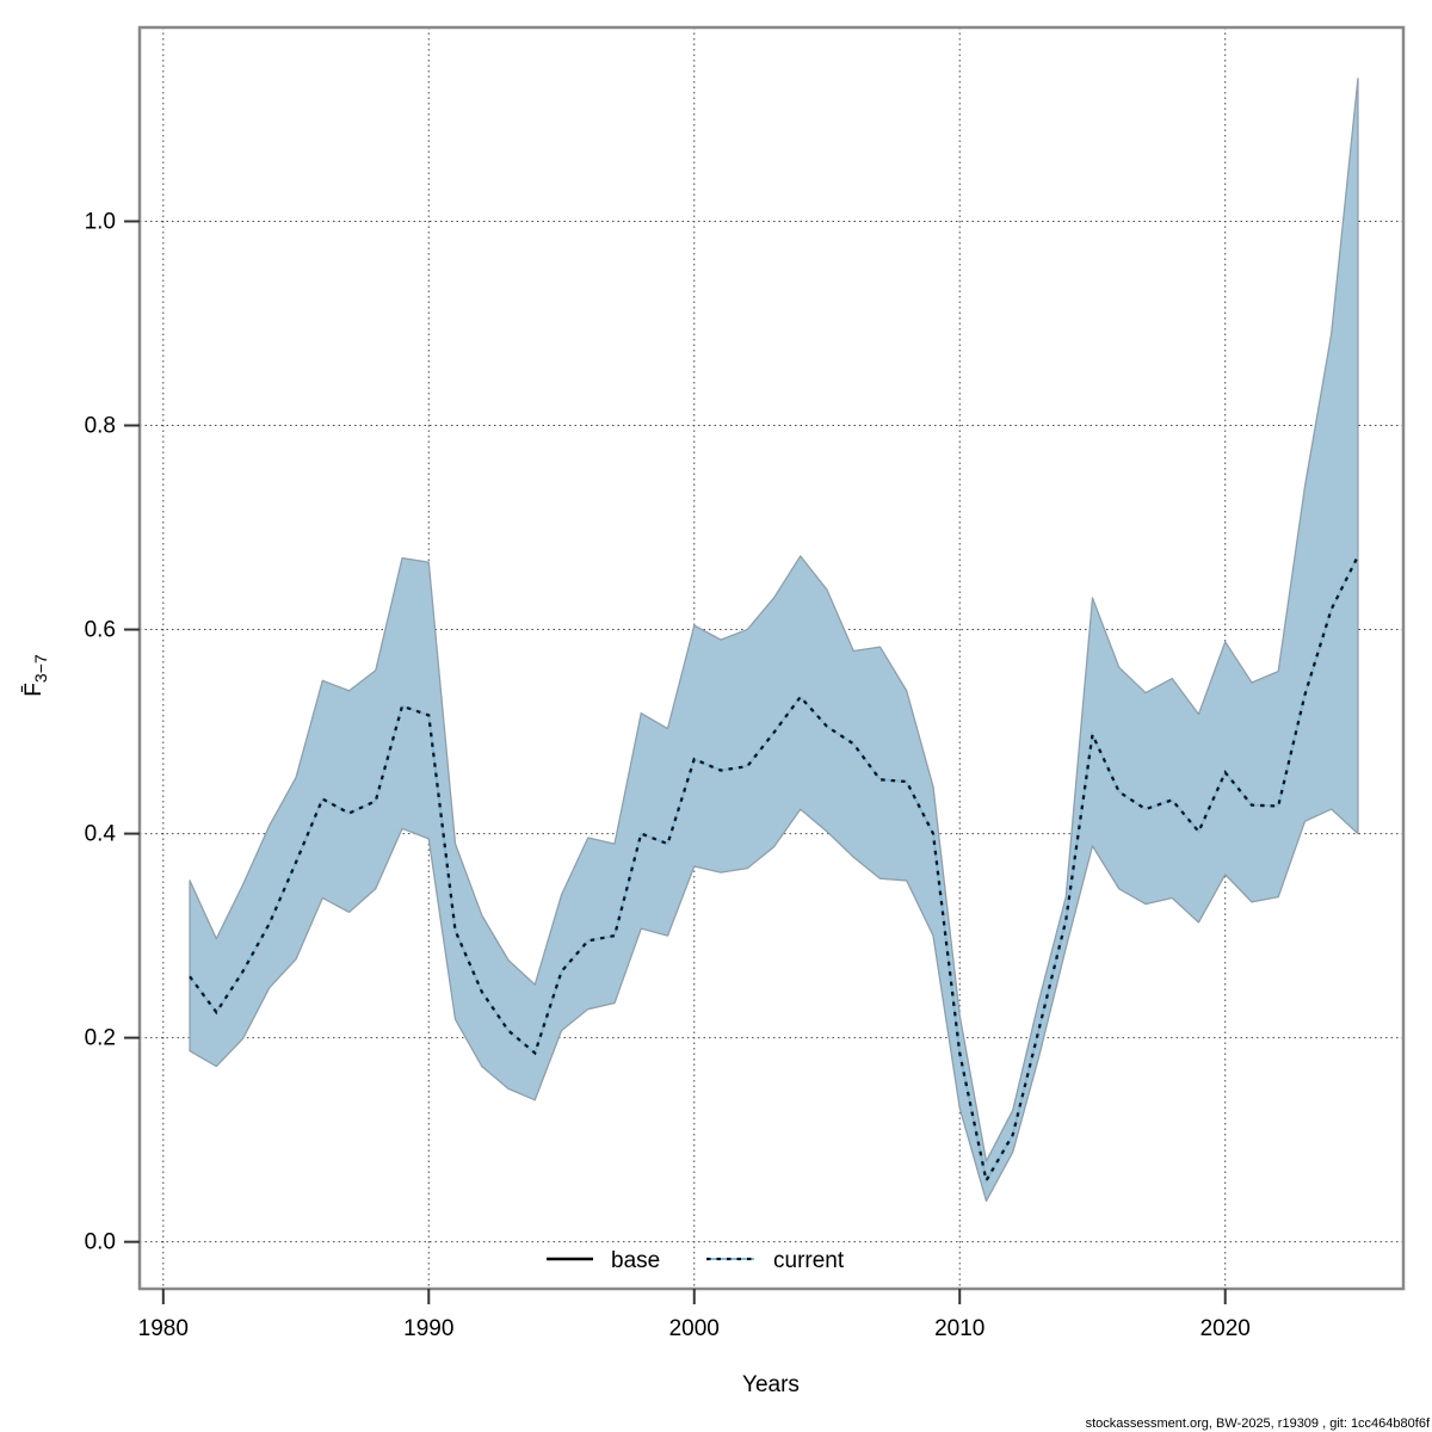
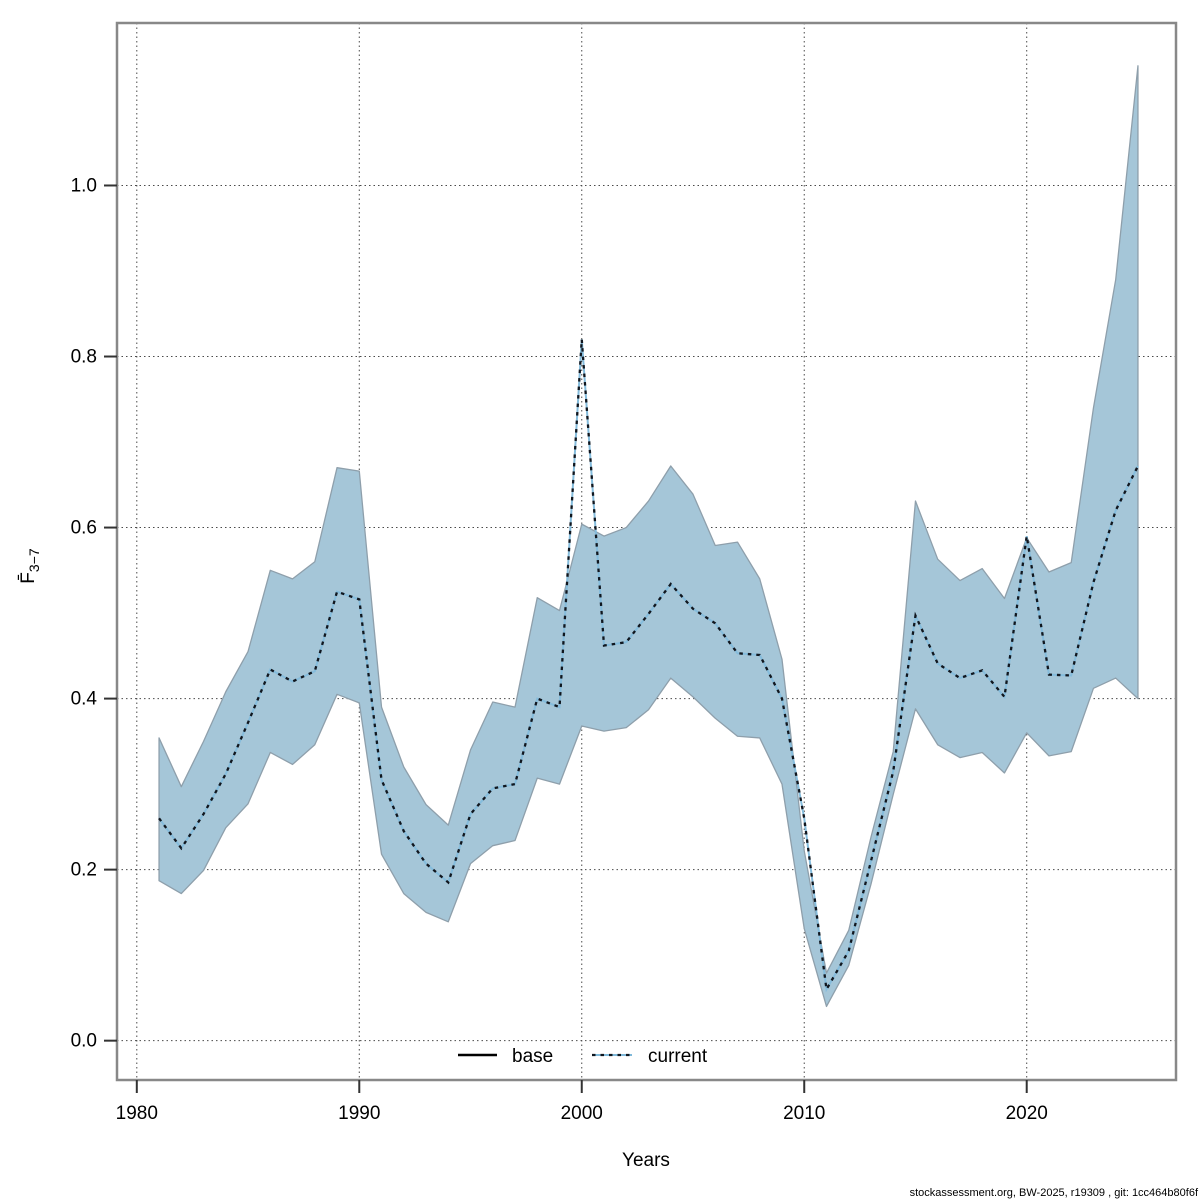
2000: 0.47 -> 0.82
2010: 0.18 -> 0.26
2020: 0.46 -> 0.59
